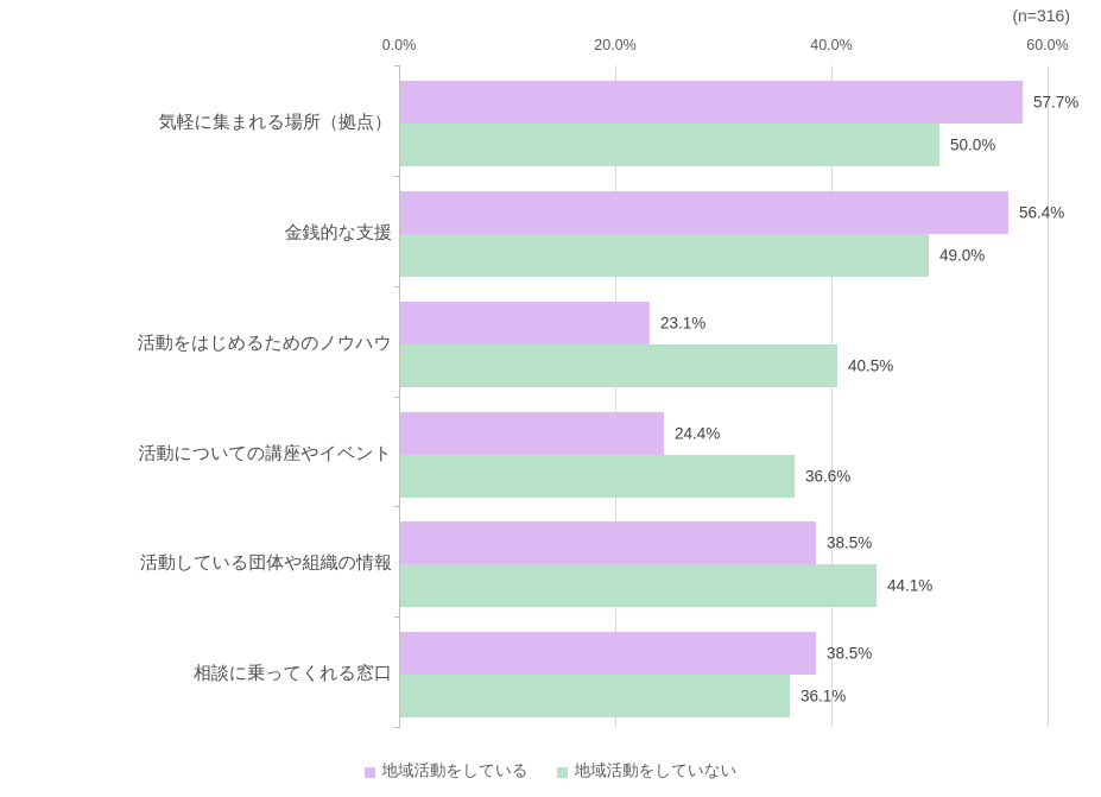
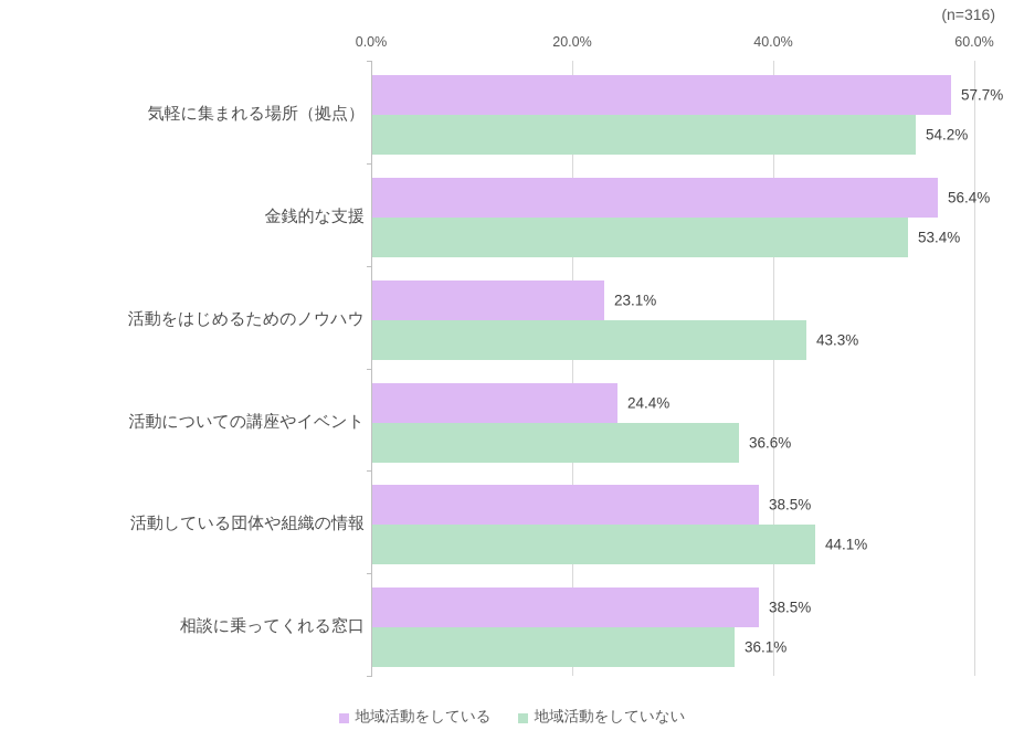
地域活動をしていない/気軽に集まれる場所（拠点）: 50.0% -> 54.2%
地域活動をしていない/金銭的な支援: 49.0% -> 53.4%
地域活動をしていない/活動をはじめるためのノウハウ: 40.5% -> 43.3%
